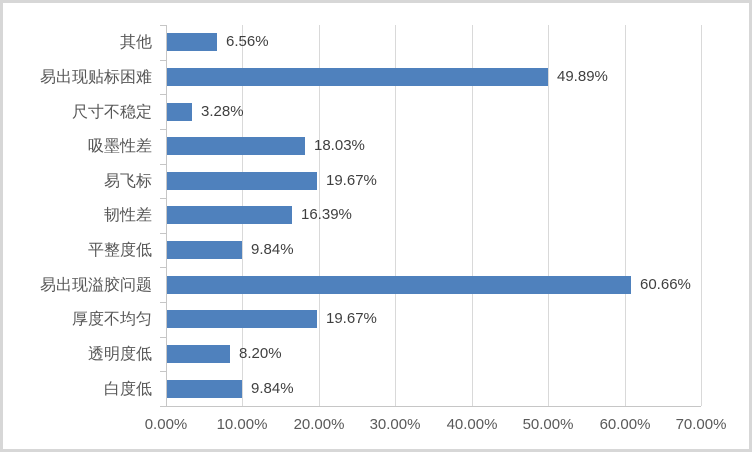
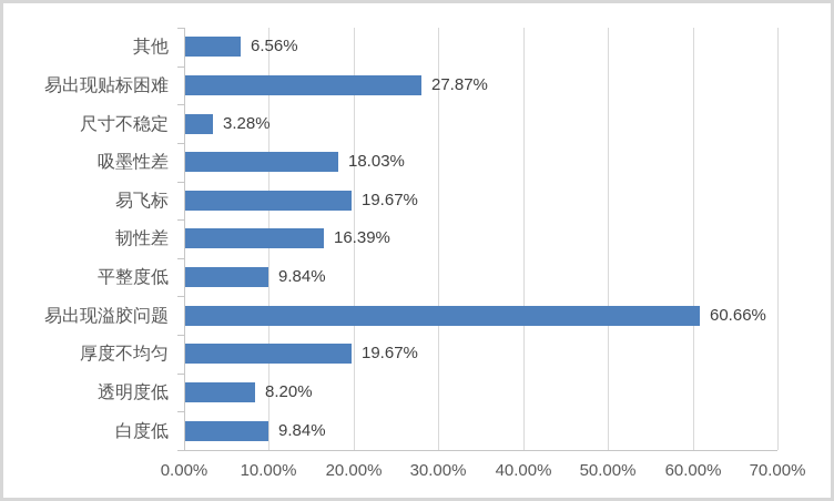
易出现贴标困难: 49.89% -> 27.87%
